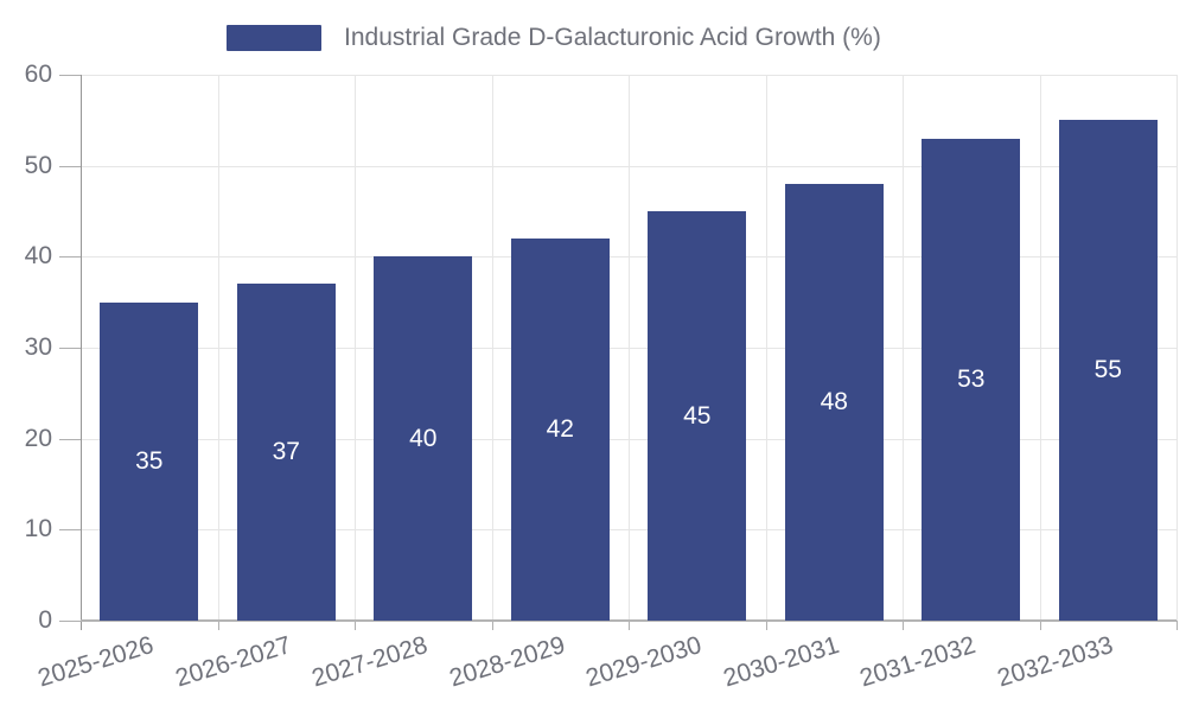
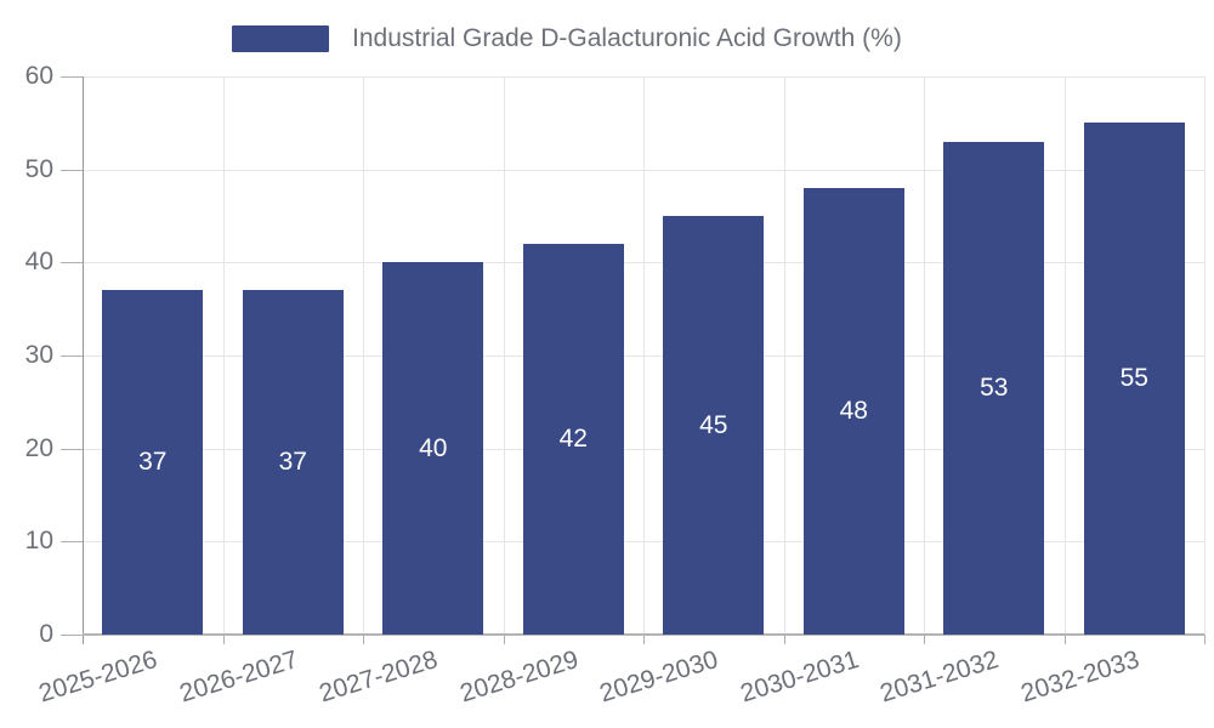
2025-2026: 35 -> 37
